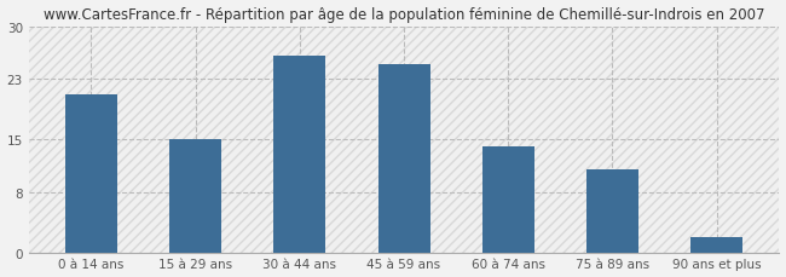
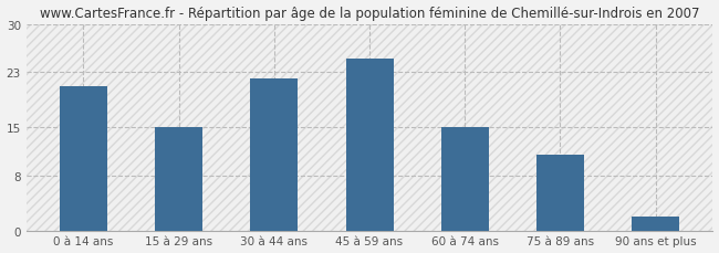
30 à 44 ans: 26 -> 22
60 à 74 ans: 14 -> 15
